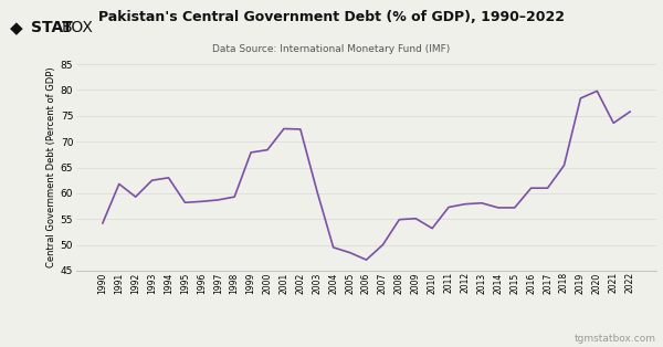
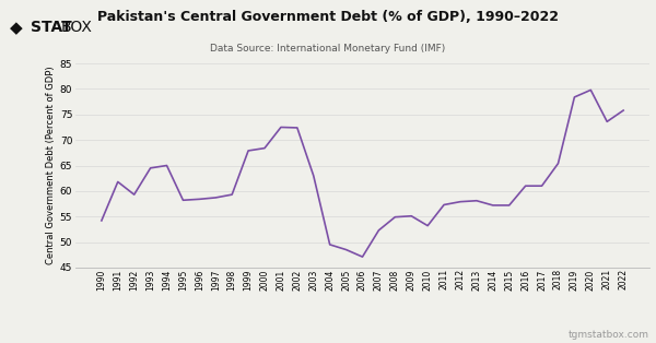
1993: 62.5 -> 64.5
1994: 63.0 -> 65.0
2003: 60.5 -> 63.0
2007: 50.0 -> 52.3
